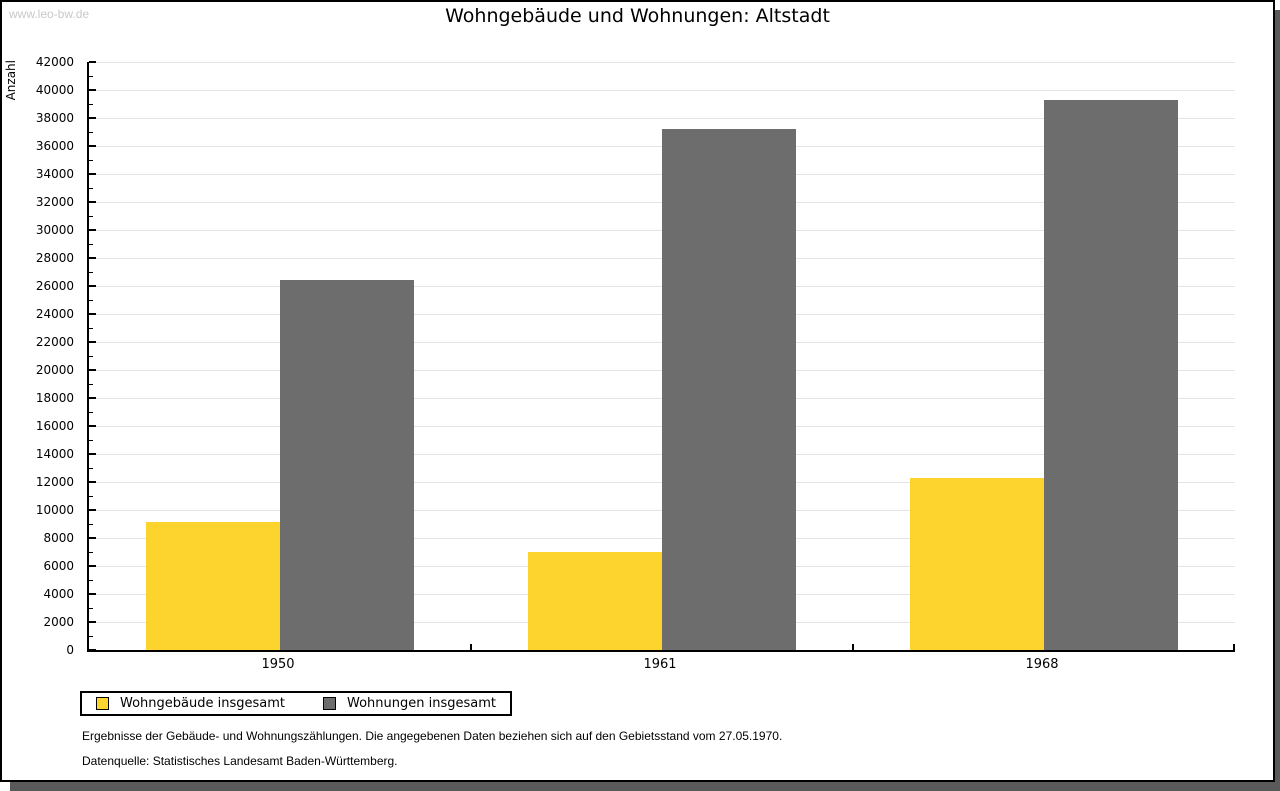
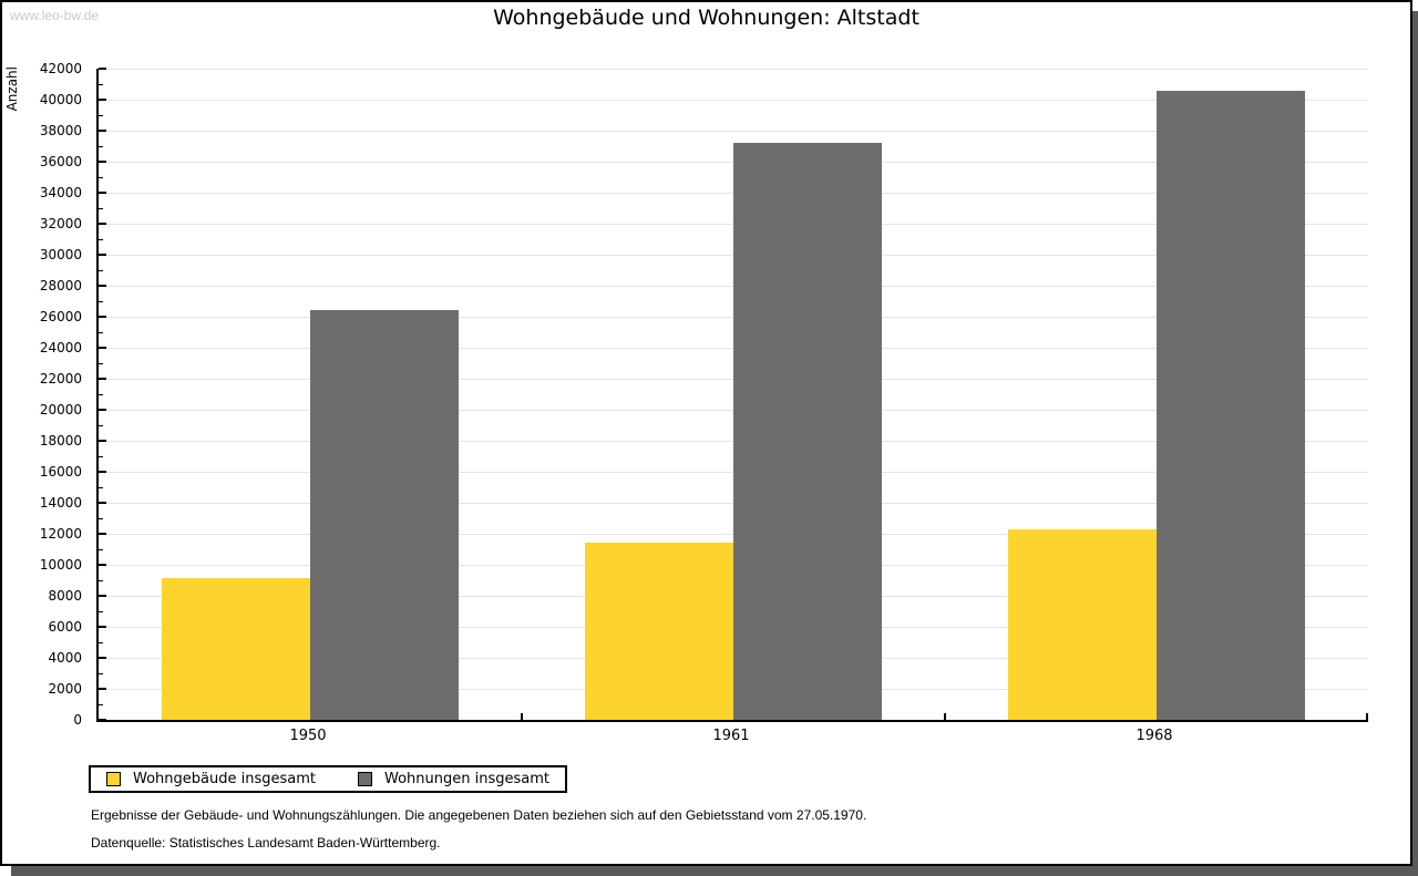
Wohngebäude insgesamt/1961: 7000 -> 11400
Wohnungen insgesamt/1968: 39300 -> 40600
